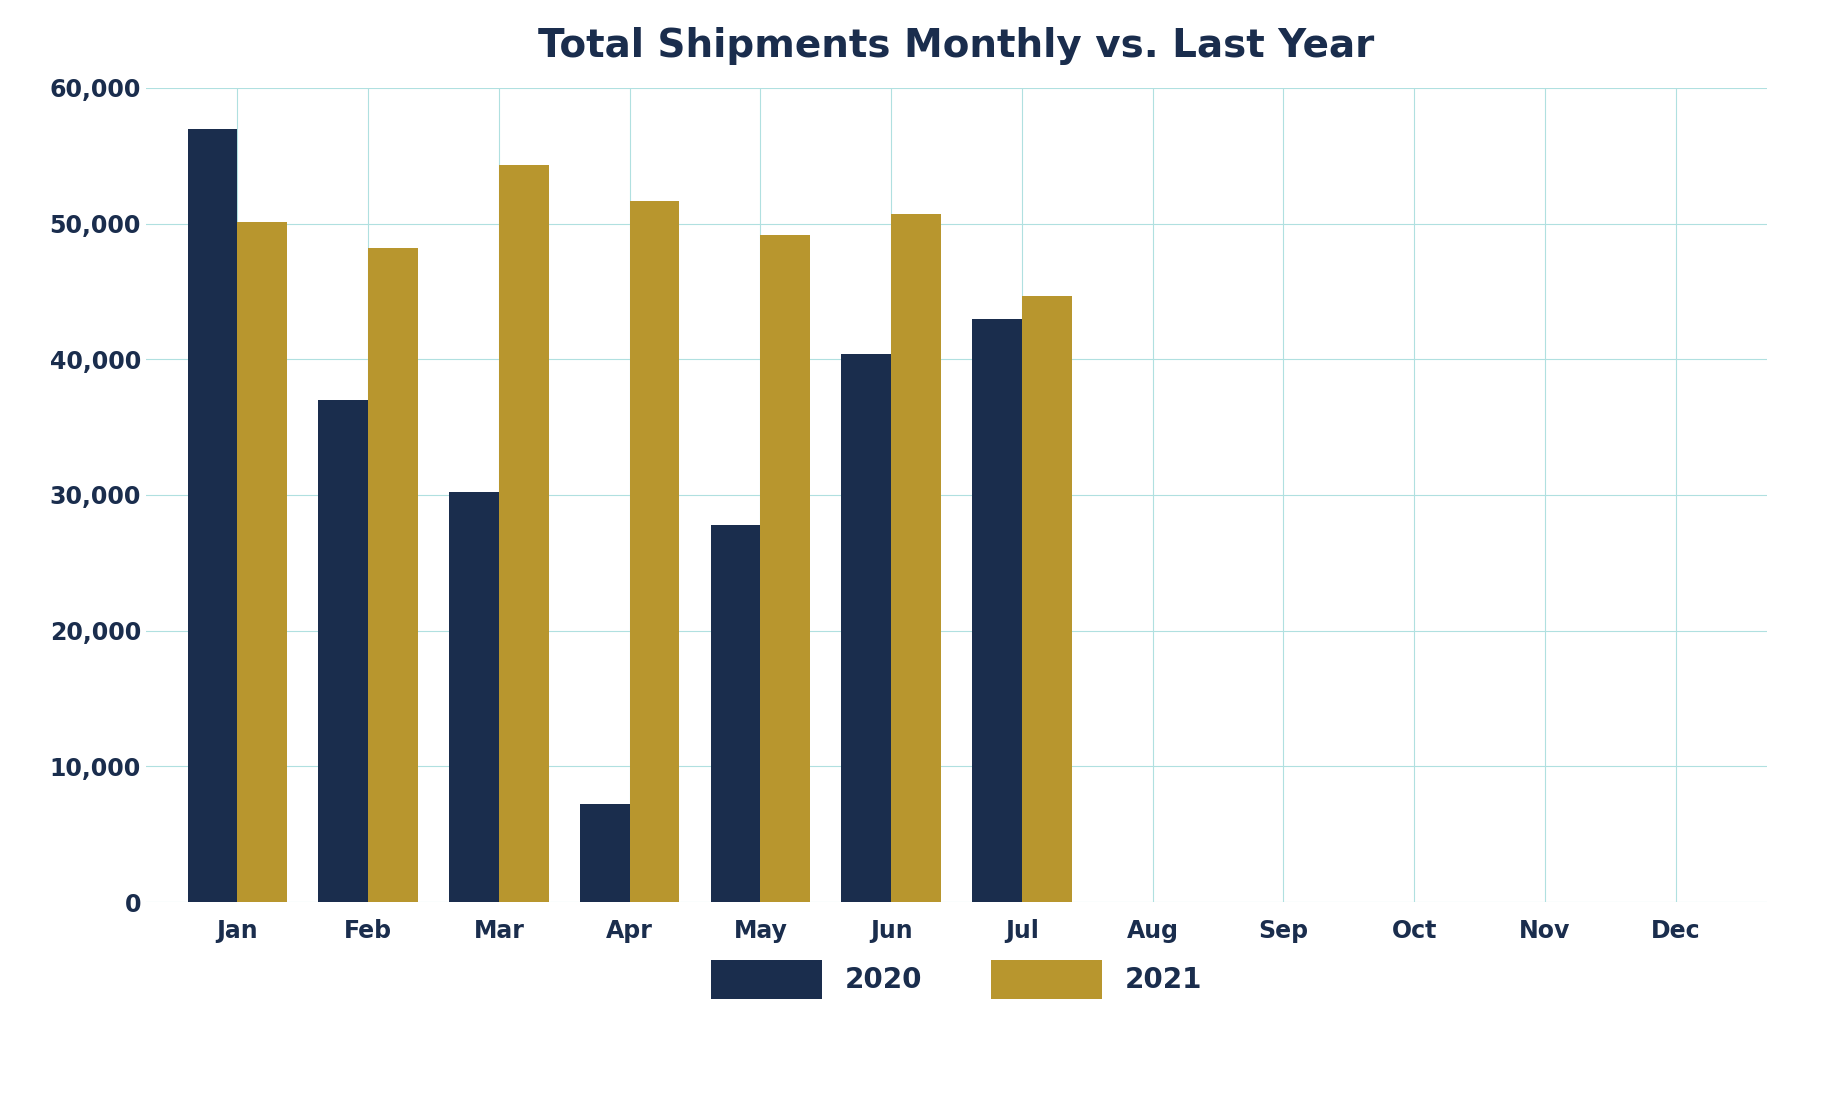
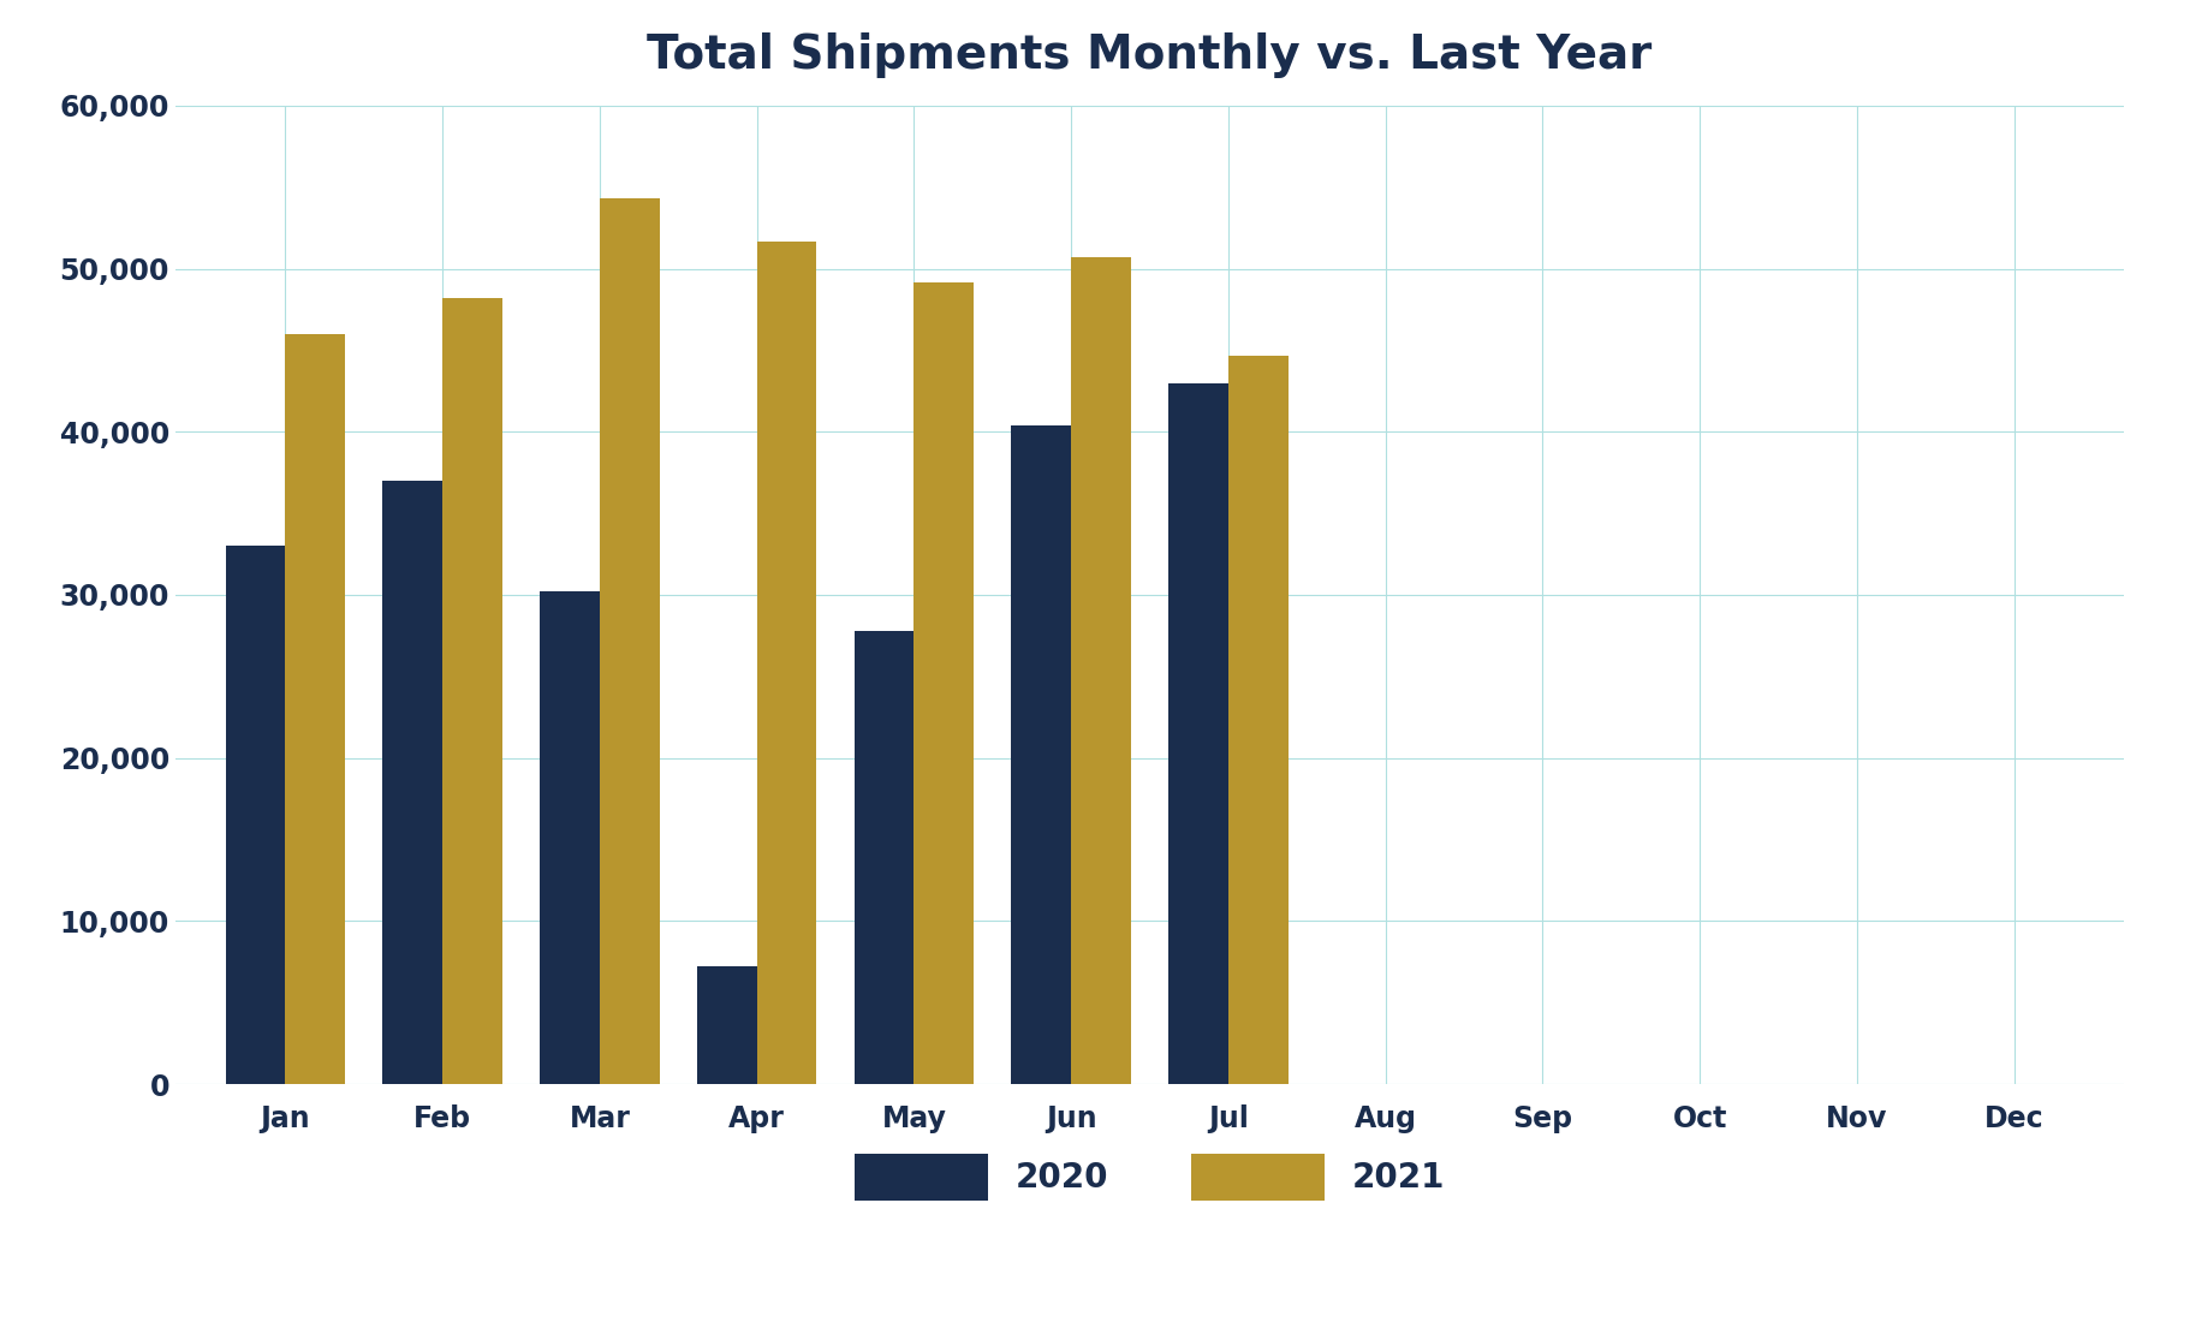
2020/Jan: 57,000 -> 33,000
2021/Jan: 50,100 -> 46,000
